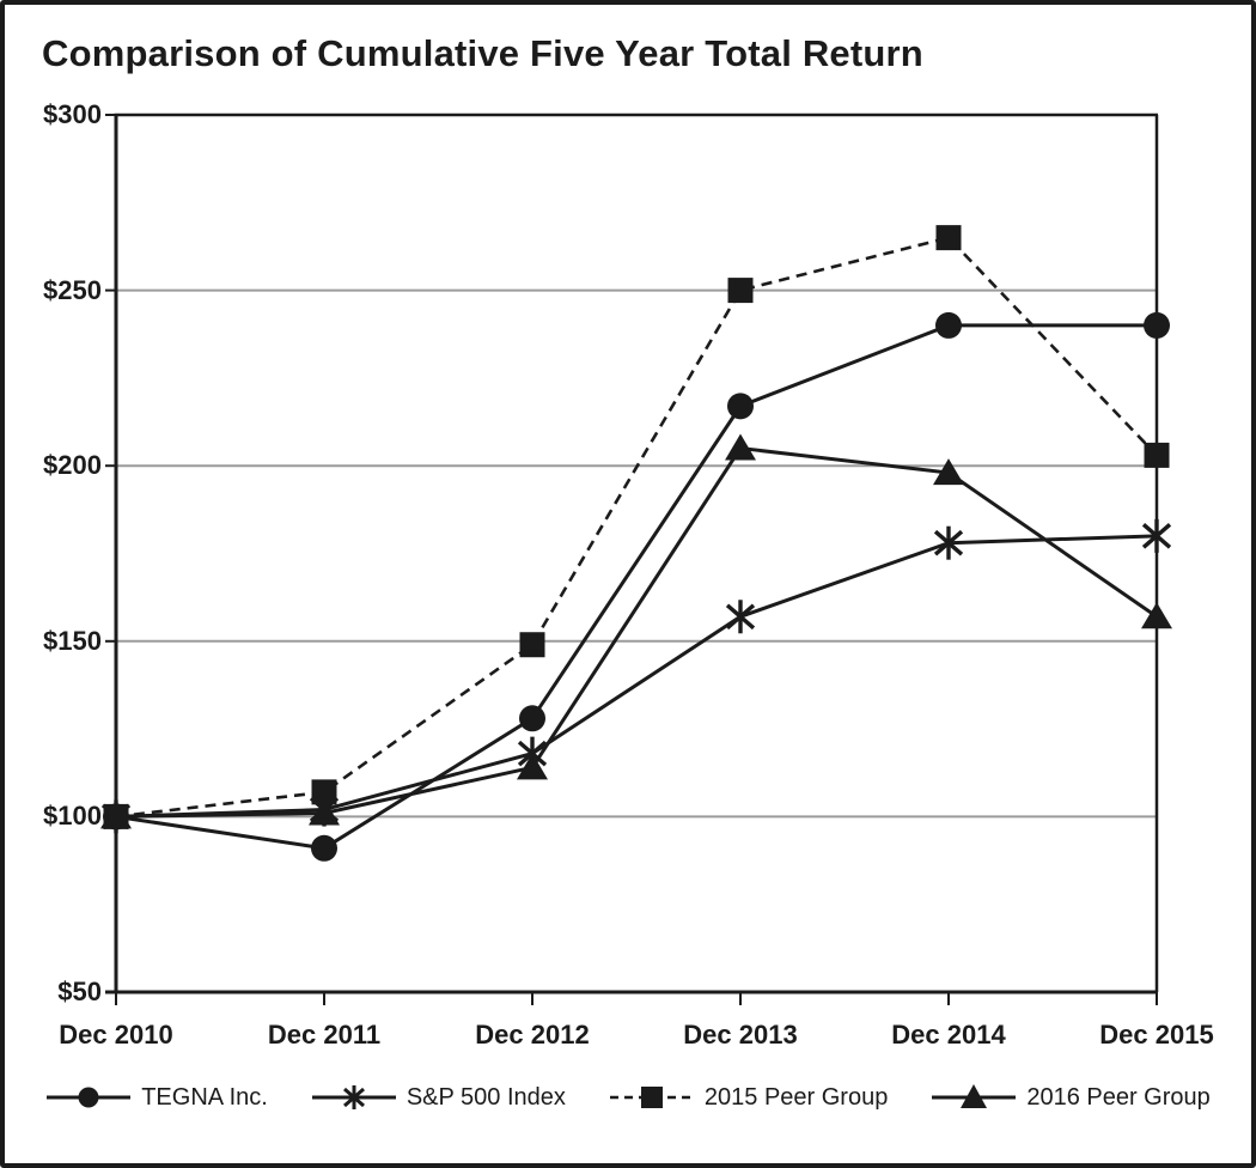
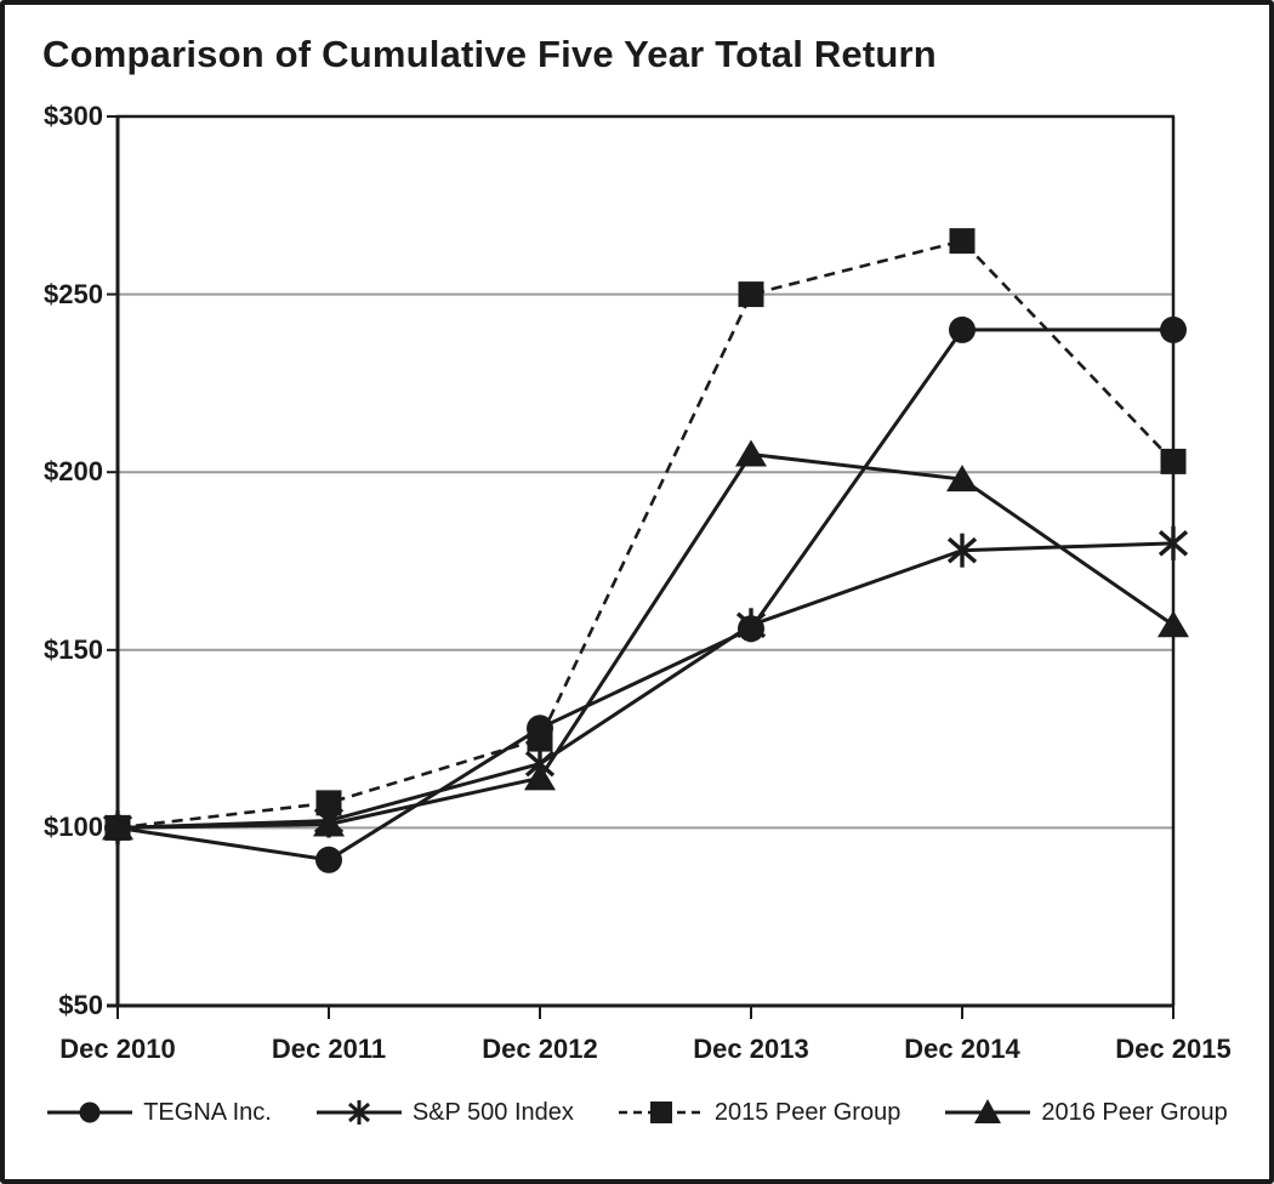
2015 Peer Group/Dec 2012: $149 -> $125
TEGNA Inc./Dec 2013: $217 -> $156
